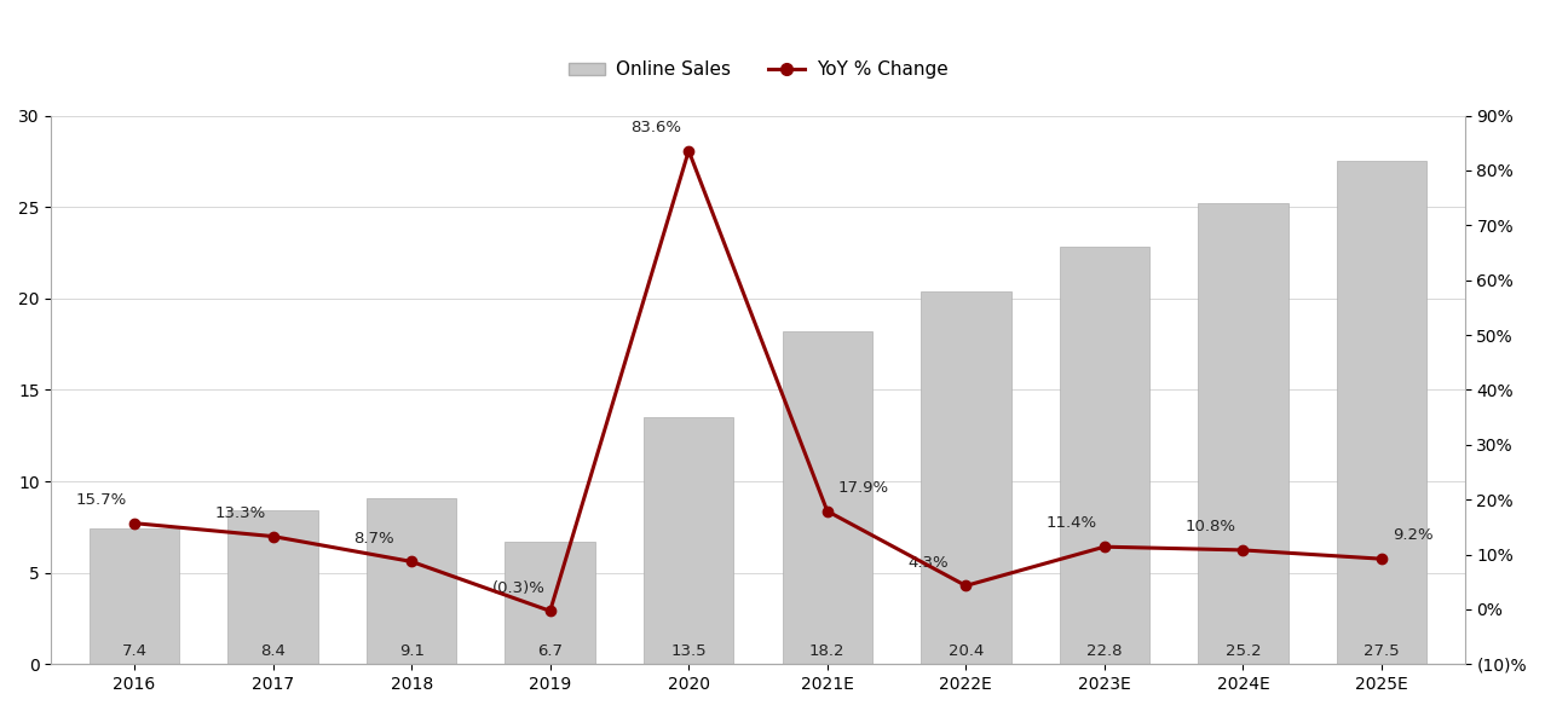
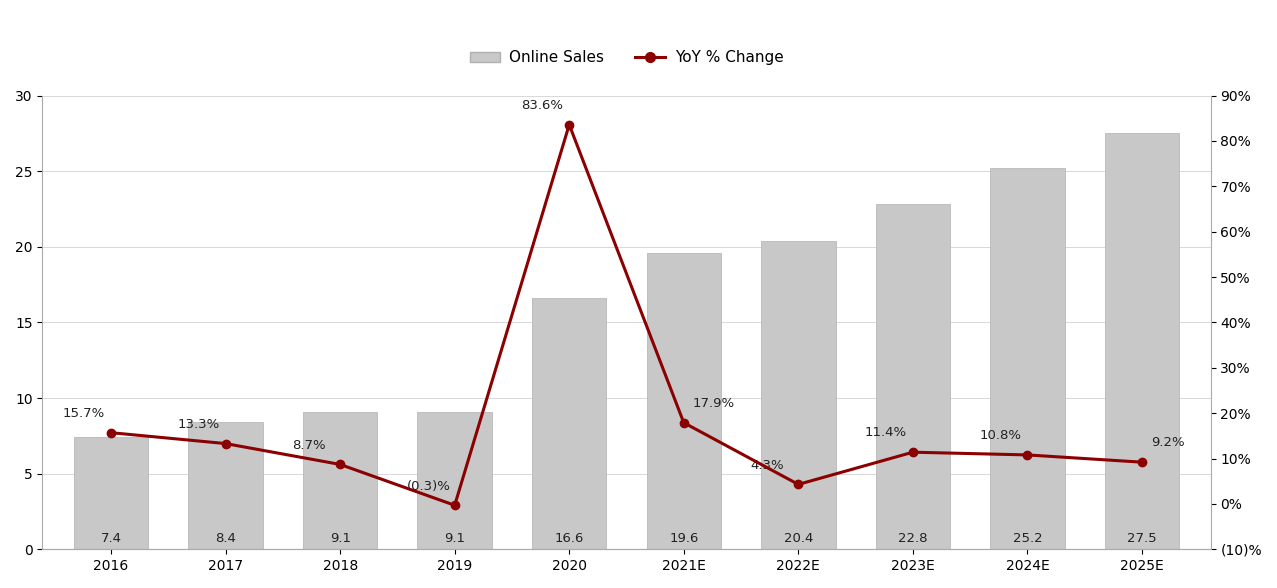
Online Sales/2019: 6.7 -> 9.1
Online Sales/2020: 13.5 -> 16.6
Online Sales/2021E: 18.2 -> 19.6
